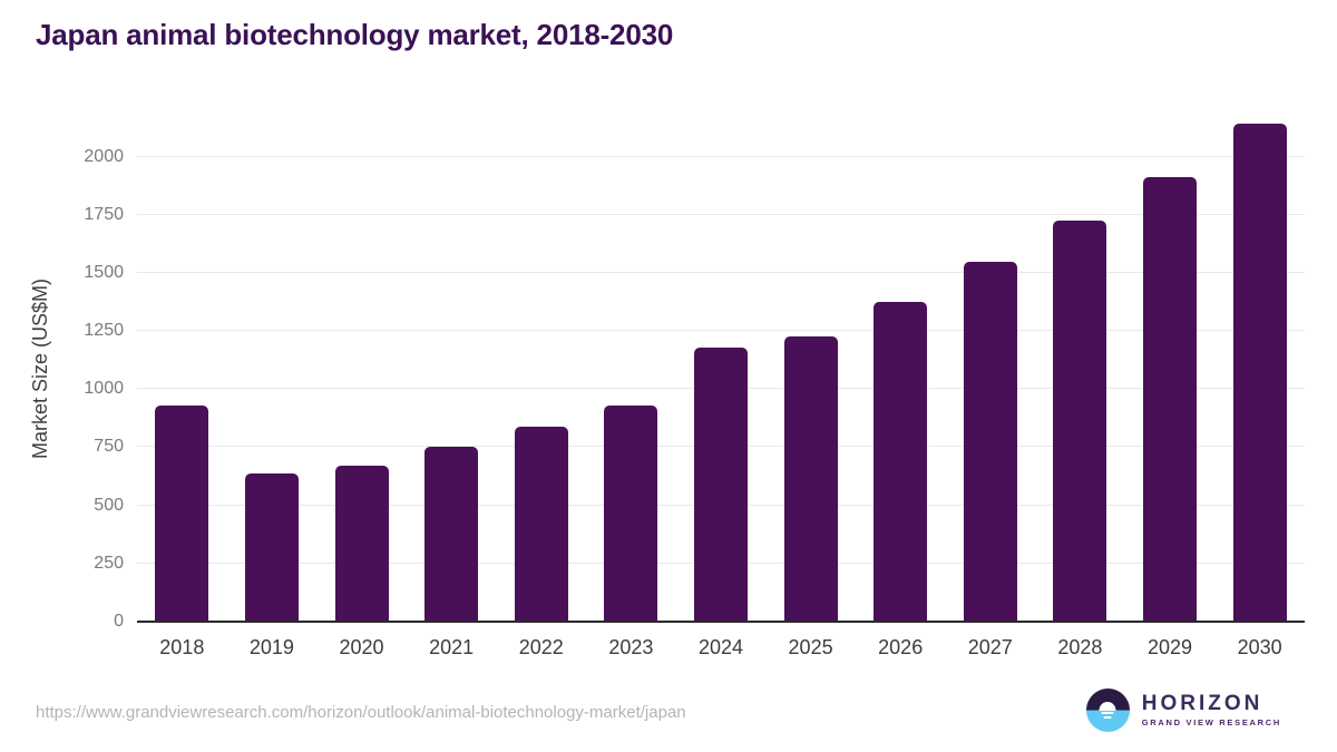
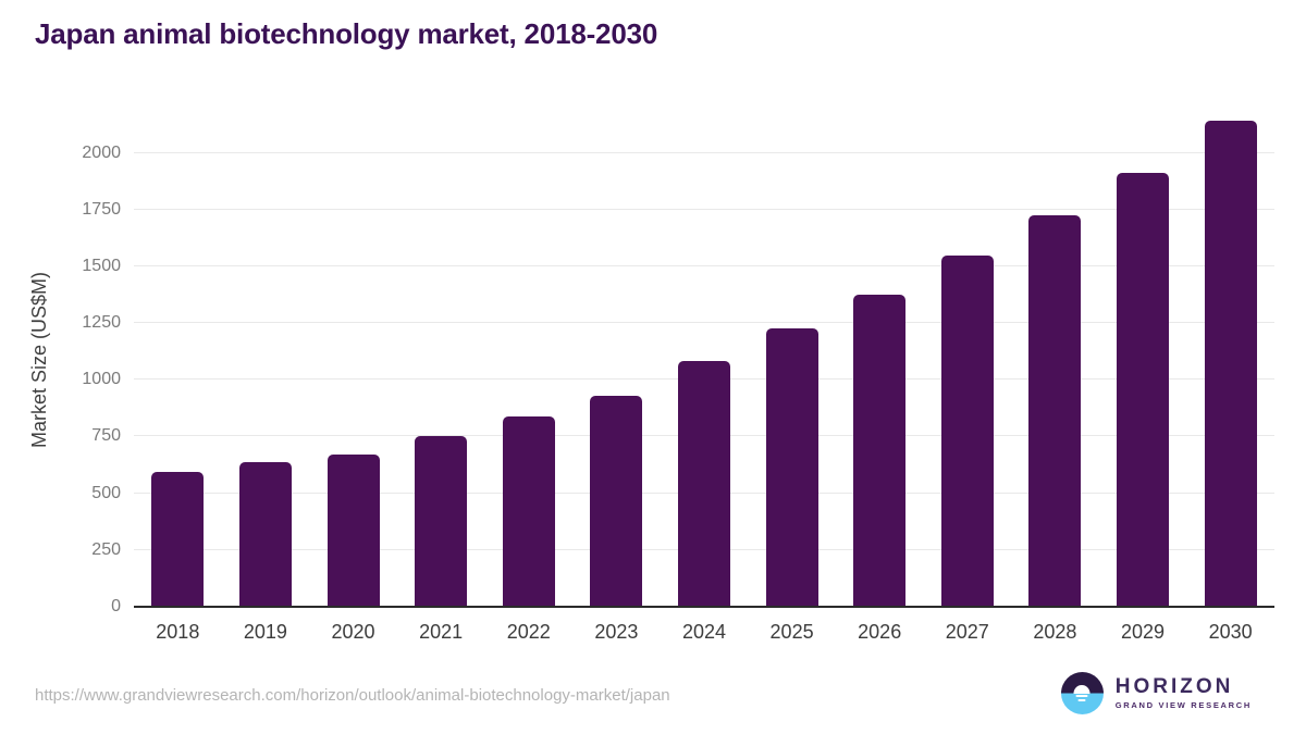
2018: 930 -> 600
2024: 1180 -> 1080
